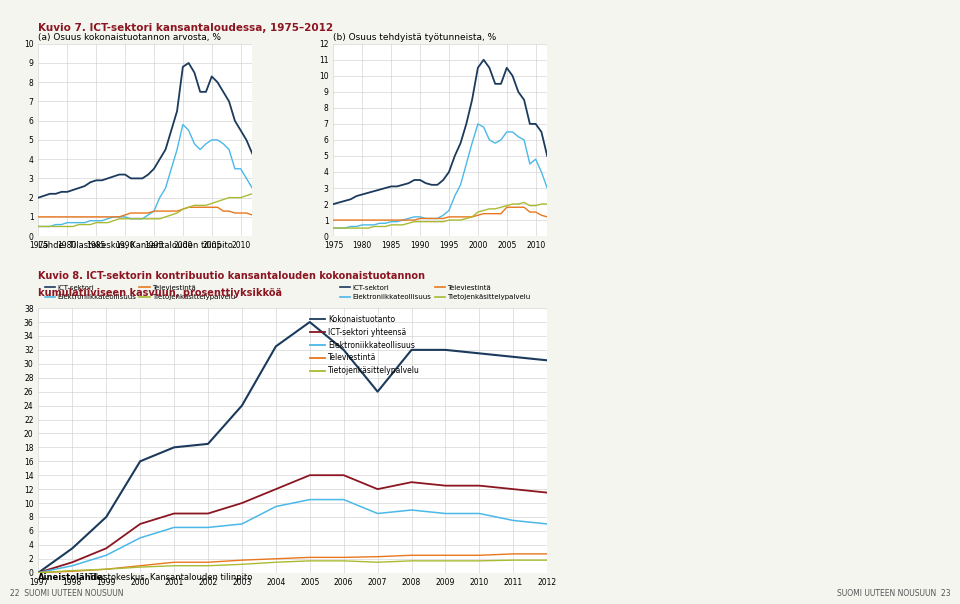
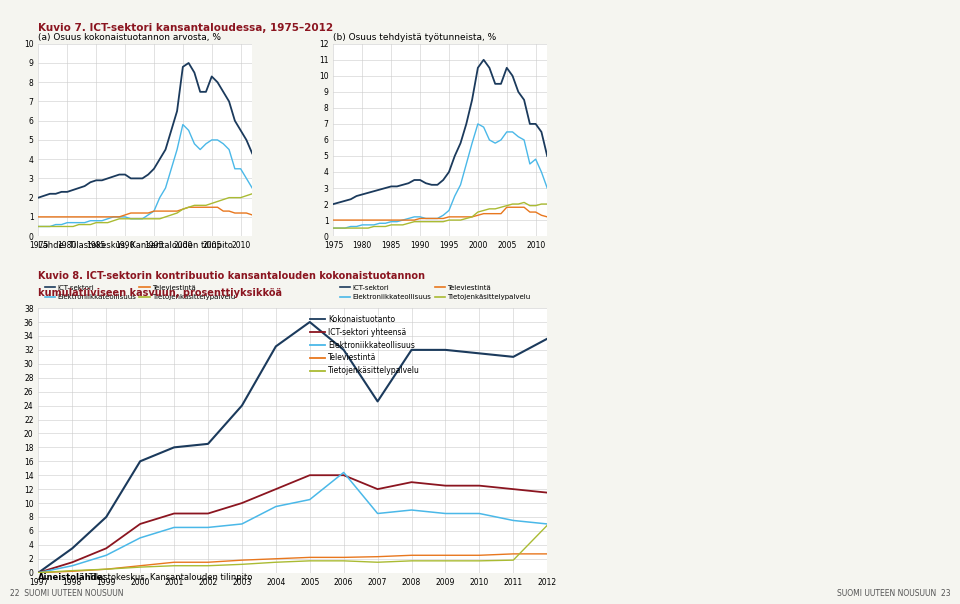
Elektroniikkateollisuus/2006: 10.5 -> 14.4
Kokonaistuotanto/2007: 26.0 -> 24.6
Kokonaistuotanto/2012: 30.5 -> 33.6
Tietojenkäsittelypalvelu/2012: 1.8 -> 6.8
